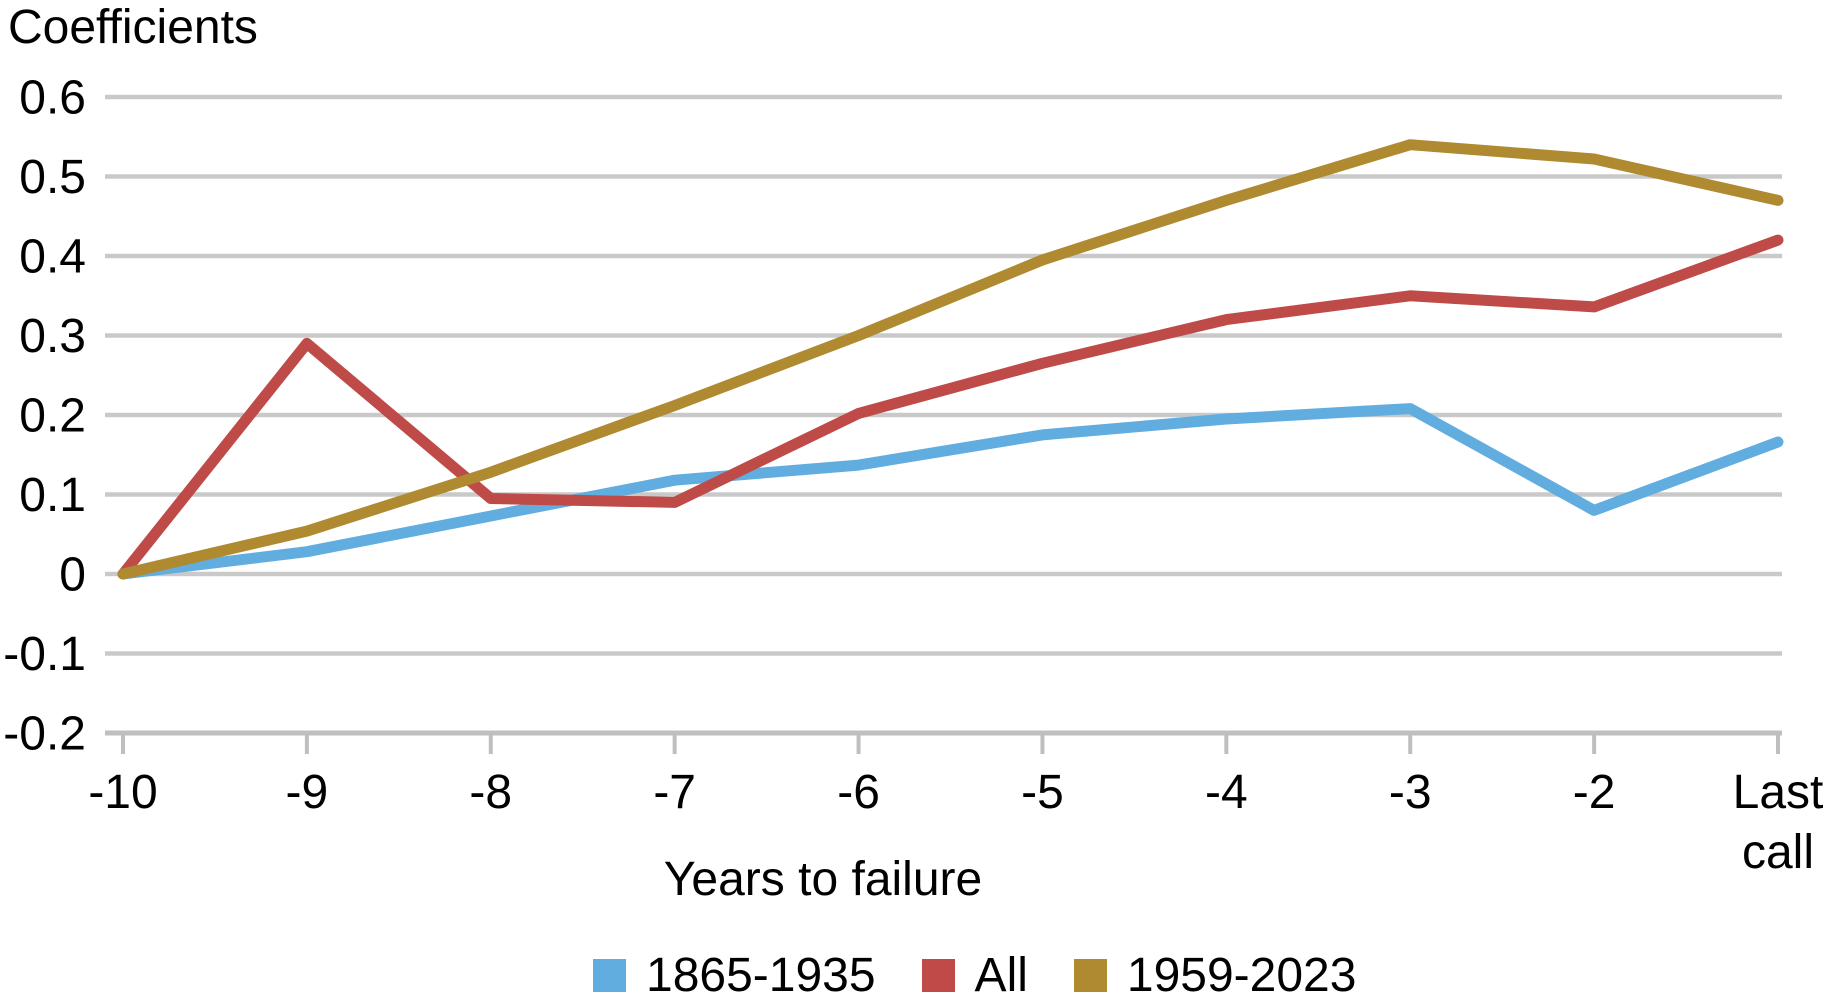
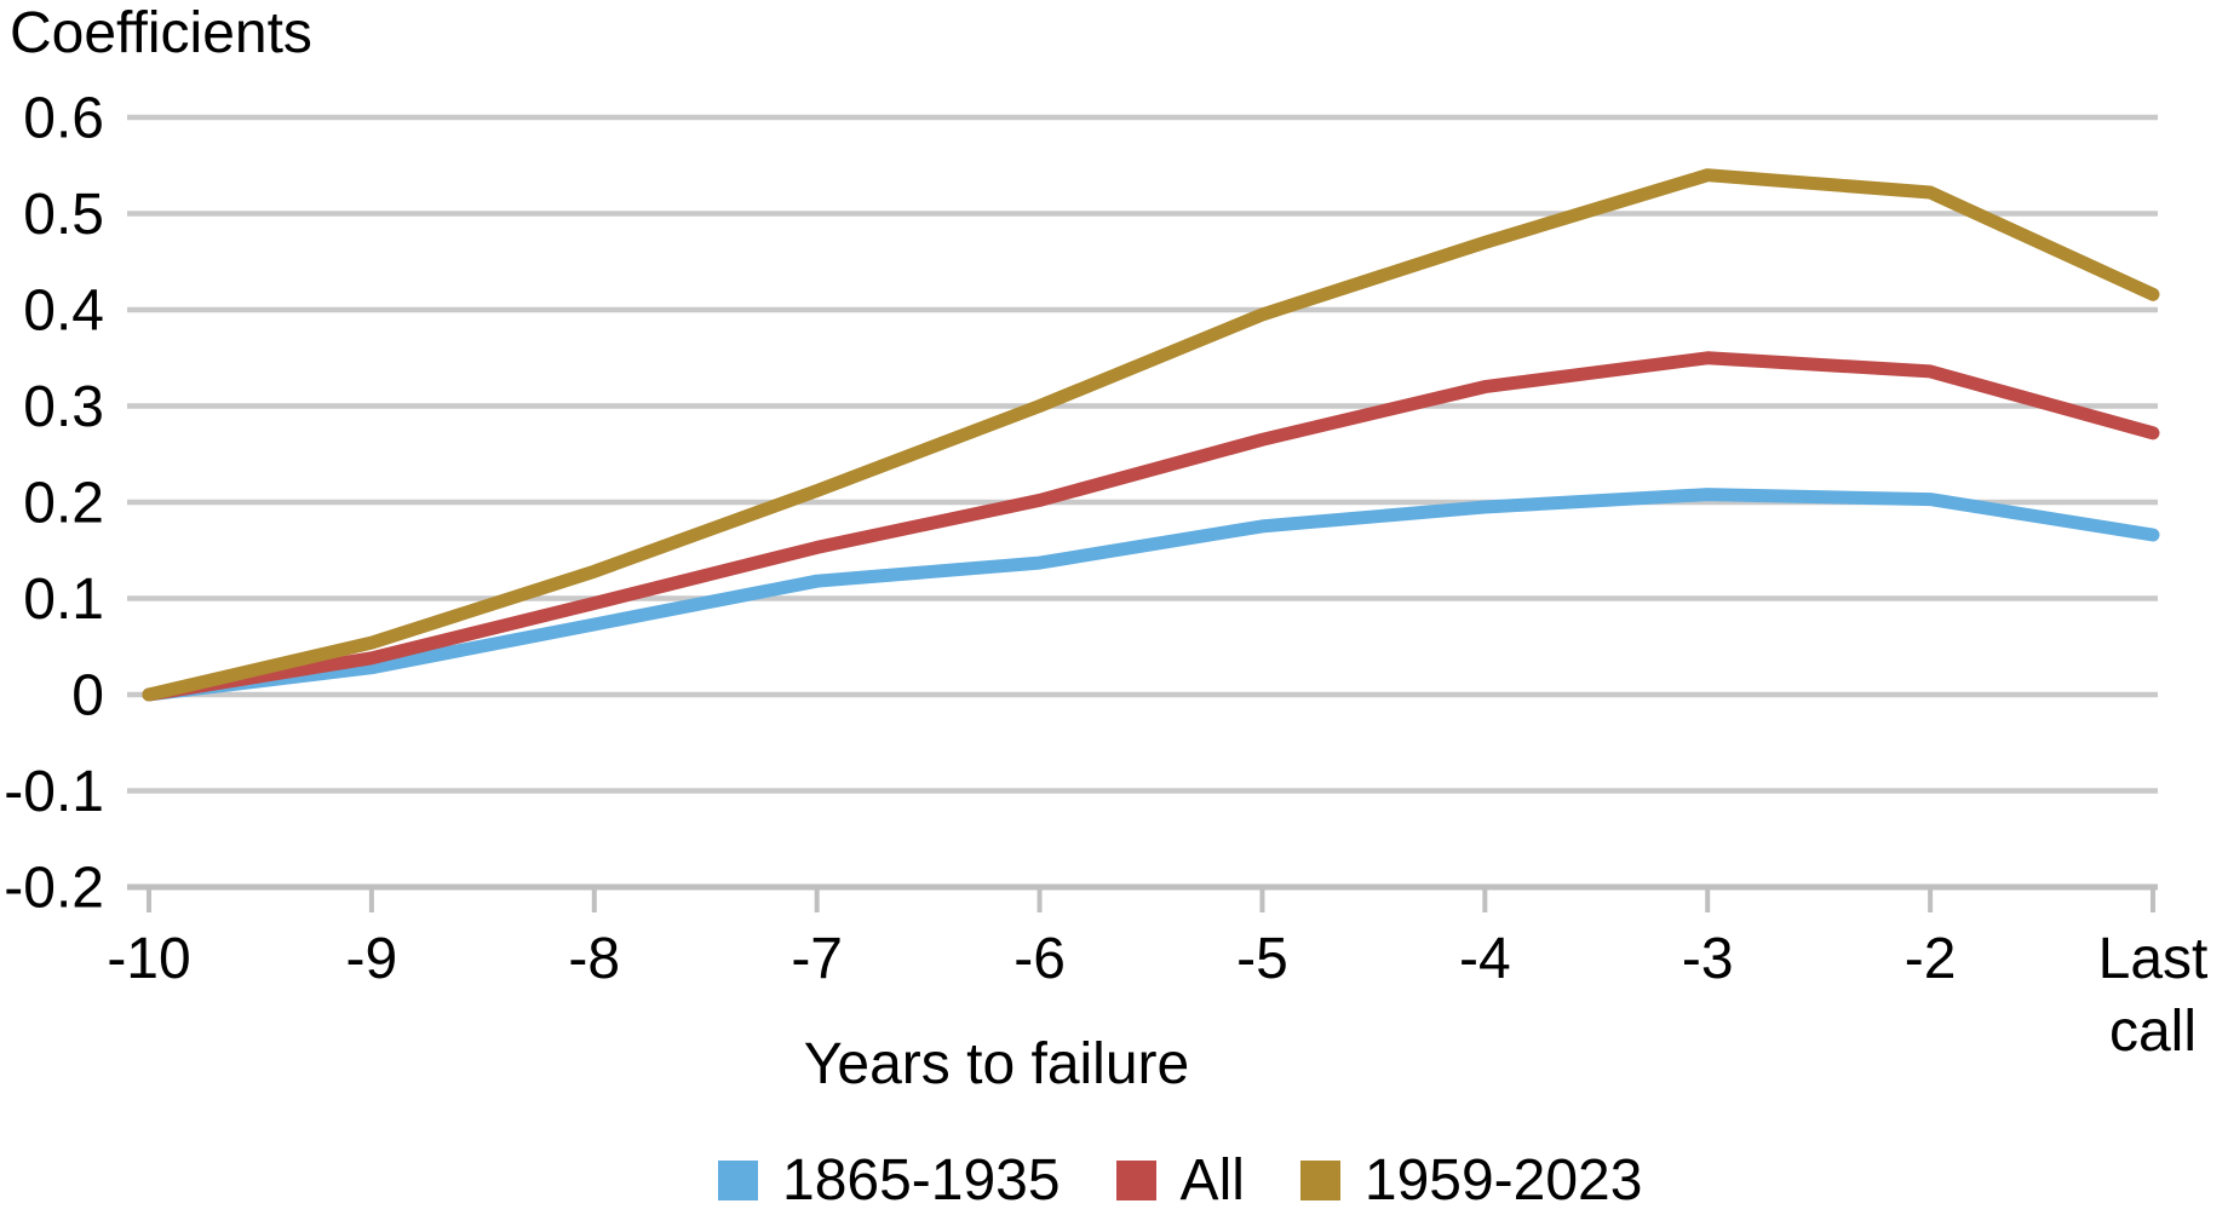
All/-9: 0.29 -> 0.04
All/-7: 0.09 -> 0.15
1865-1935/-2: 0.08 -> 0.20
All/Last call: 0.42 -> 0.27
1959-2023/Last call: 0.47 -> 0.42
